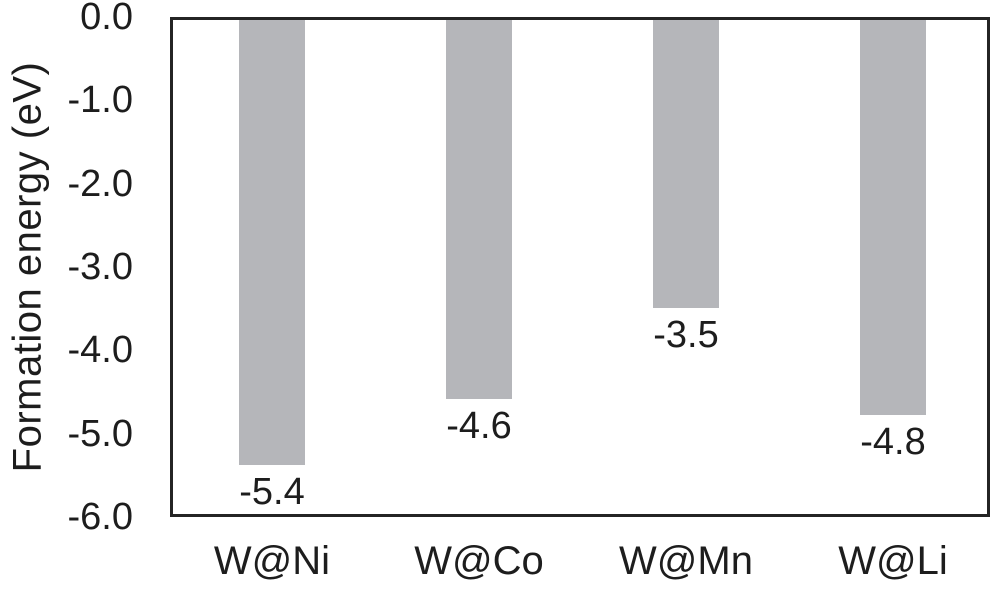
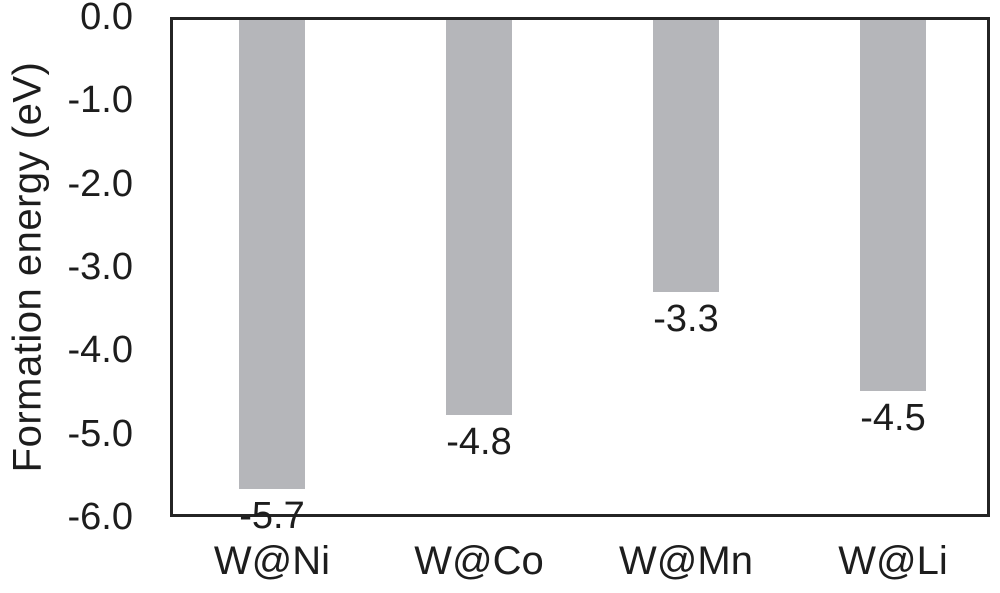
W@Ni: -5.4 -> -5.7
W@Co: -4.6 -> -4.8
W@Mn: -3.5 -> -3.3
W@Li: -4.8 -> -4.5
